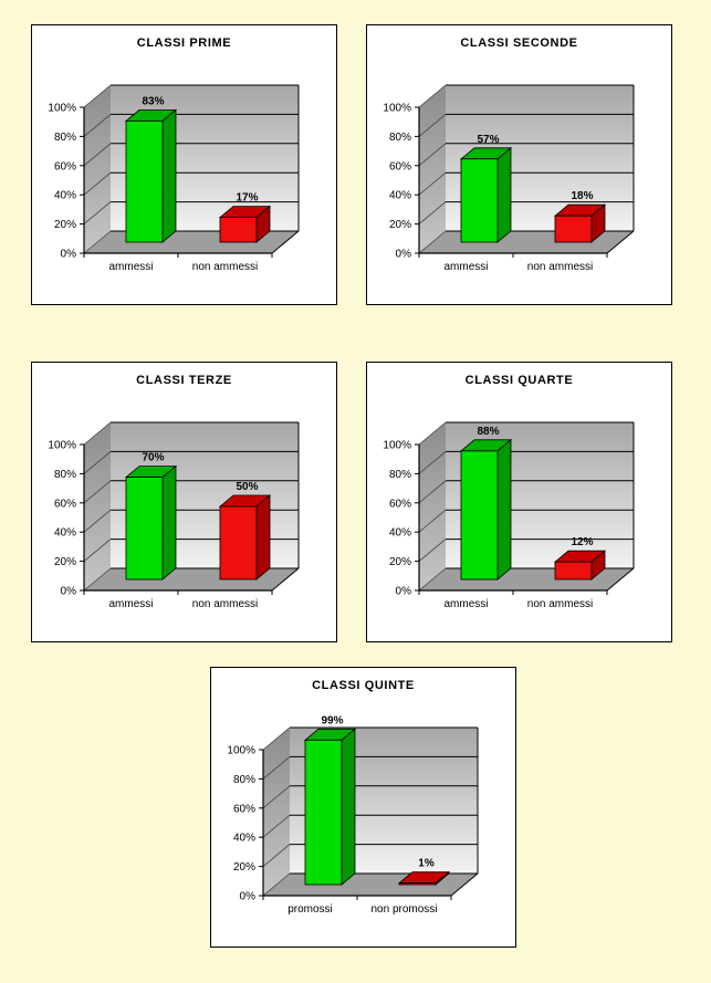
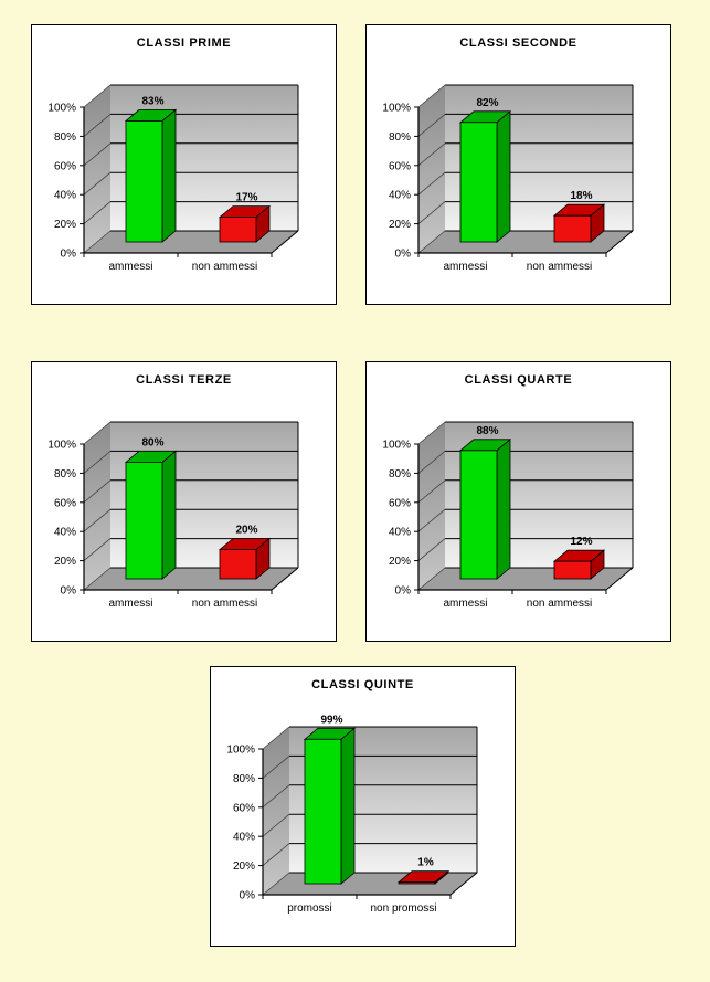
CLASSI SECONDE/ammessi: 57% -> 82%
CLASSI TERZE/ammessi: 70% -> 80%
CLASSI TERZE/non ammessi: 50% -> 20%
